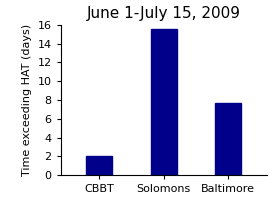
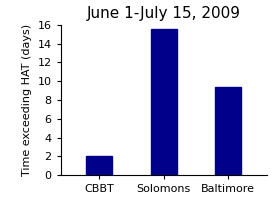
Baltimore: 7.7 -> 9.4
